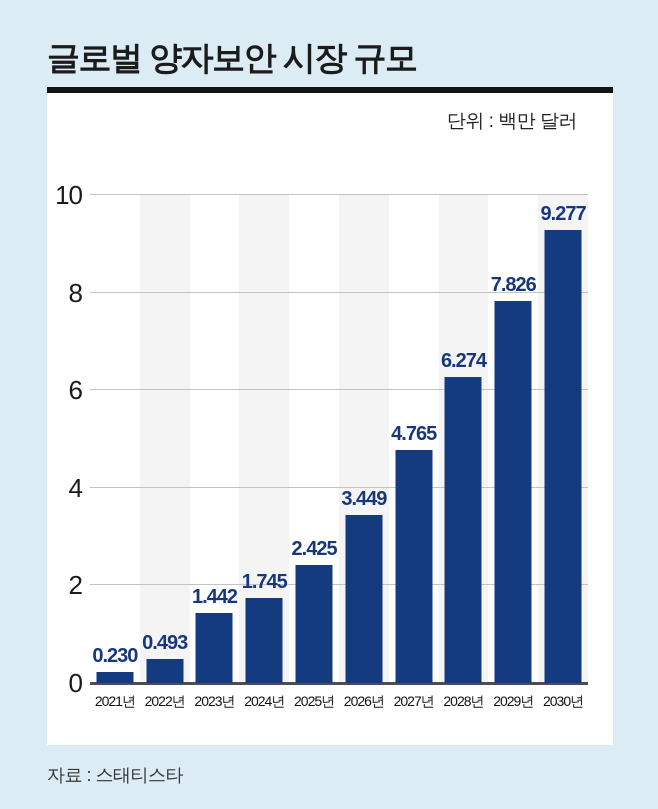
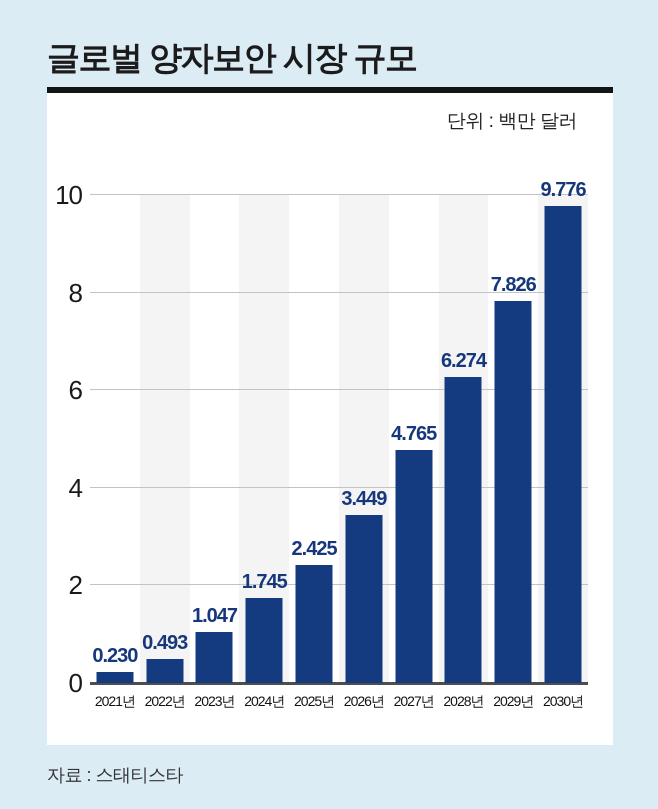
2023년: 1.442 -> 1.047
2030년: 9.277 -> 9.776
